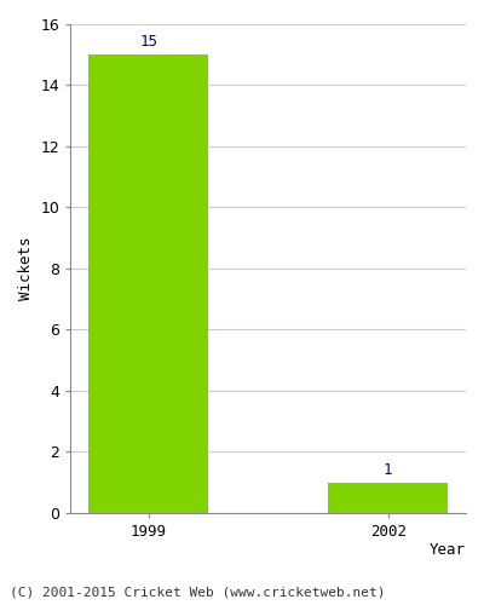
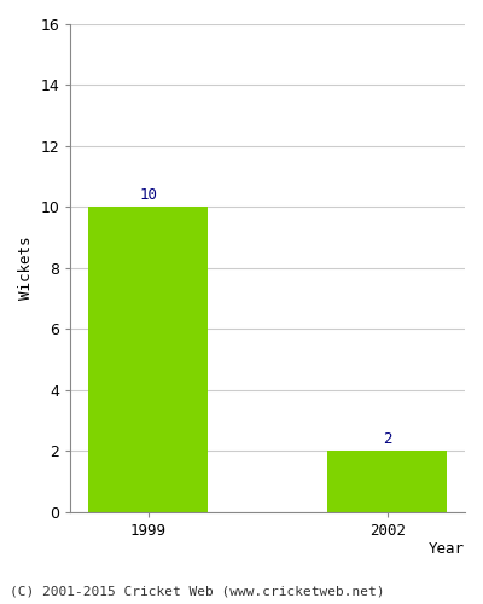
1999: 15 -> 10
2002: 1 -> 2
